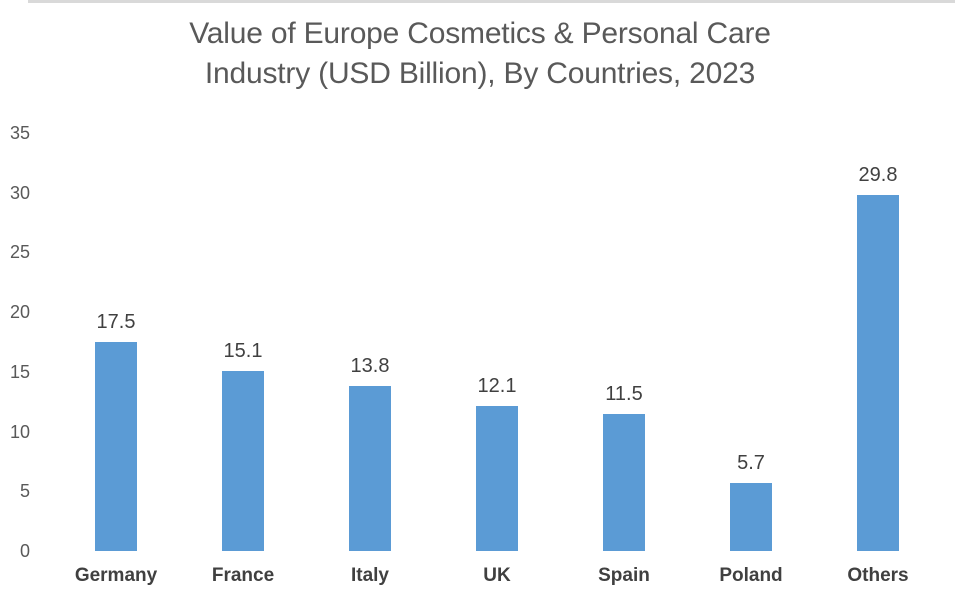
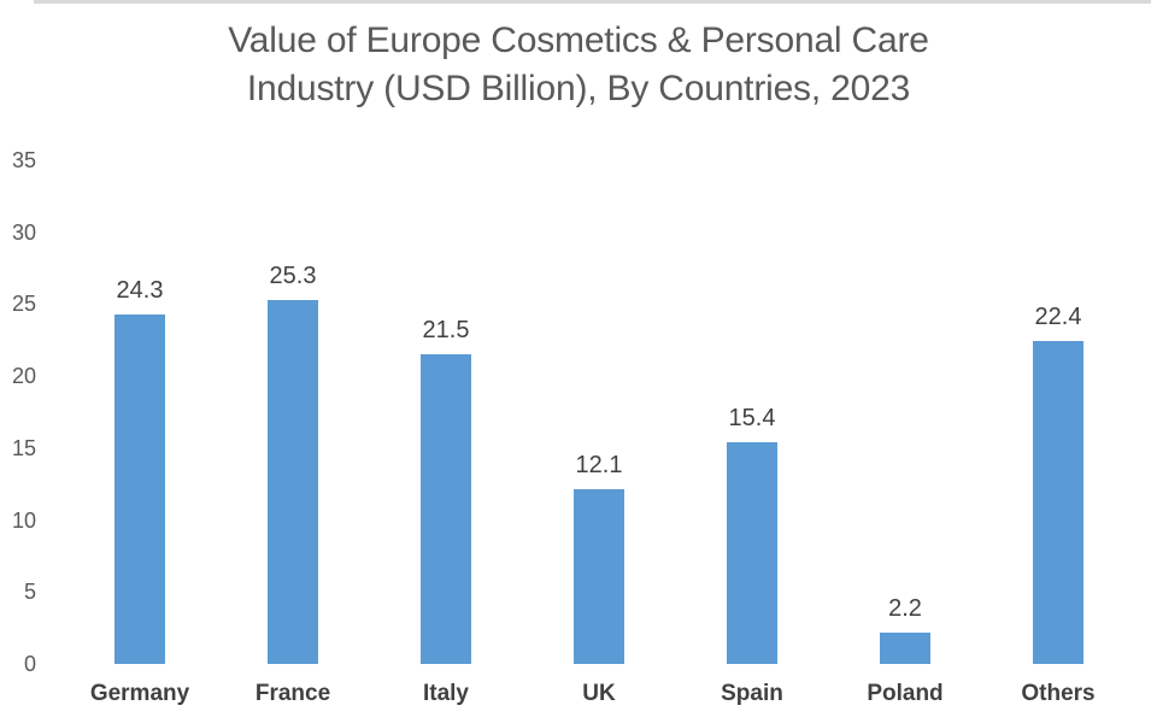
Germany: 17.5 -> 24.3
France: 15.1 -> 25.3
Italy: 13.8 -> 21.5
Spain: 11.5 -> 15.4
Poland: 5.7 -> 2.2
Others: 29.8 -> 22.4
